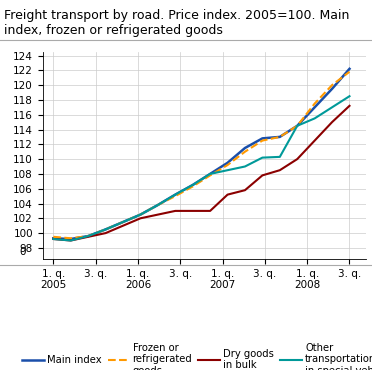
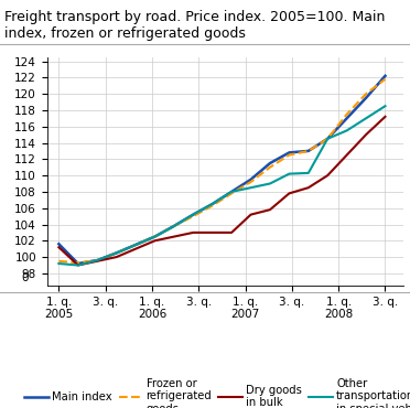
Main index/1. q. 2005: 99.3 -> 101.6
Dry goods in bulk/1. q. 2005: 99.2 -> 101.2
